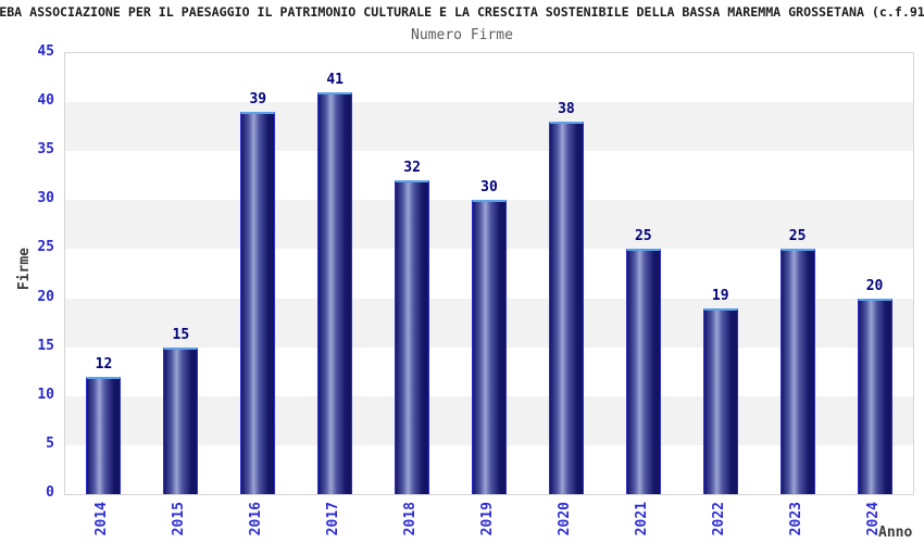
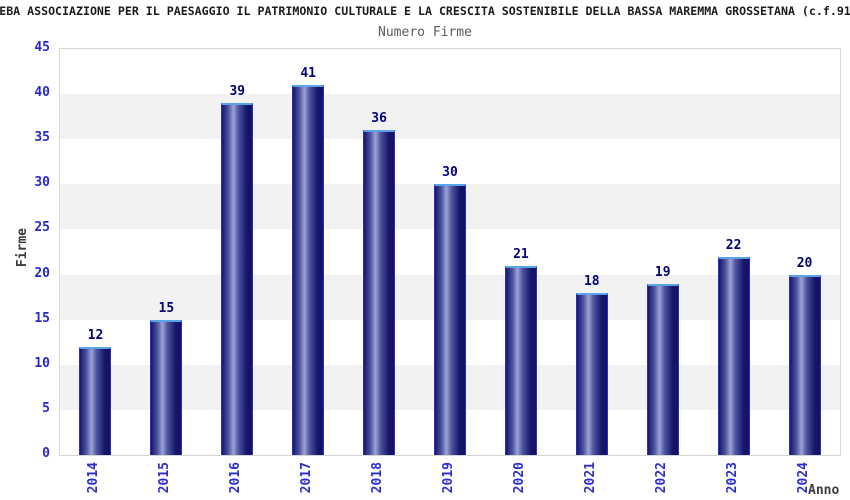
2018: 32 -> 36
2020: 38 -> 21
2021: 25 -> 18
2023: 25 -> 22
